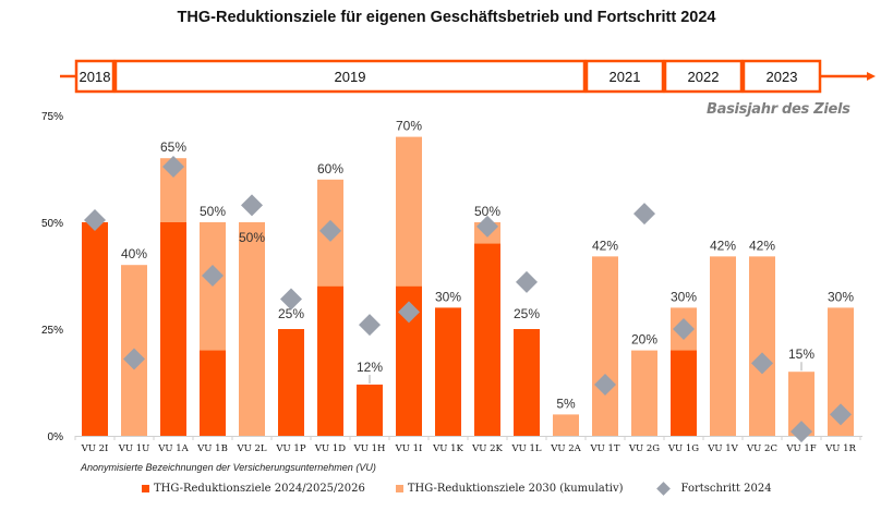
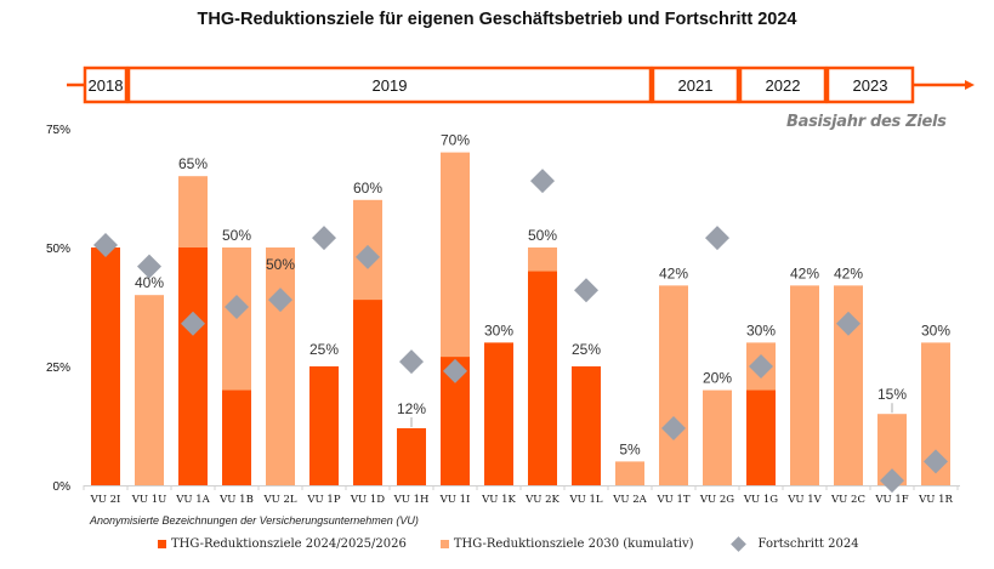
Fortschritt 2024/VU 1U: 18% -> 46%
Fortschritt 2024/VU 1A: 63% -> 34%
Fortschritt 2024/VU 2L: 54% -> 39%
Fortschritt 2024/VU 1P: 32% -> 52%
THG-Reduktionsziele 2024/2025/2026/VU 1D: 35% -> 39%
THG-Reduktionsziele 2024/2025/2026/VU 1I: 35% -> 27%
Fortschritt 2024/VU 1I: 29% -> 24%
Fortschritt 2024/VU 2K: 49% -> 64%
Fortschritt 2024/VU 1L: 36% -> 41%
Fortschritt 2024/VU 2C: 17% -> 34%
